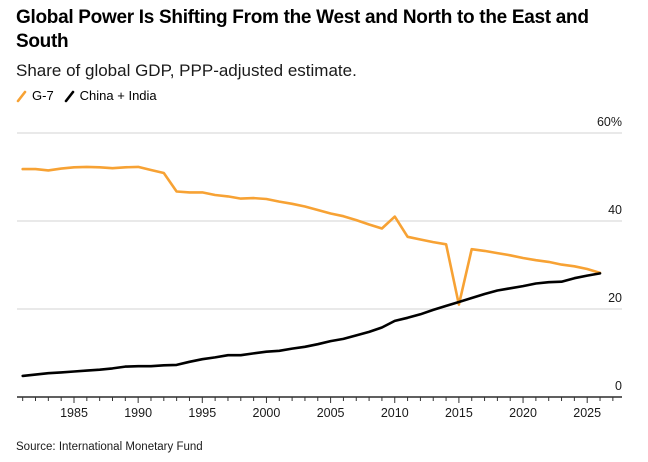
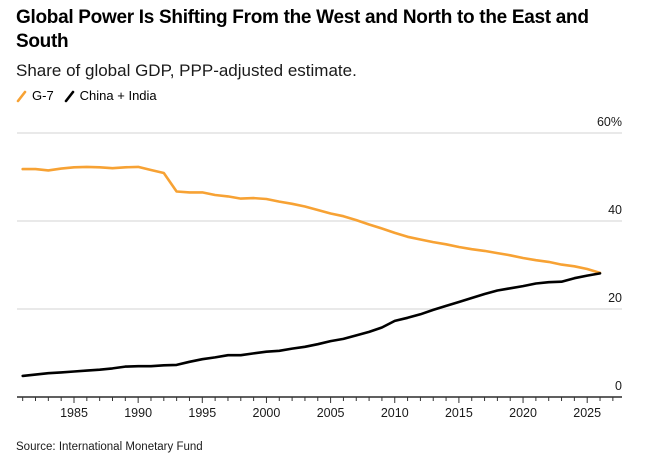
G-7/2010: 41% -> 37%
G-7/2015: 21% -> 34%
